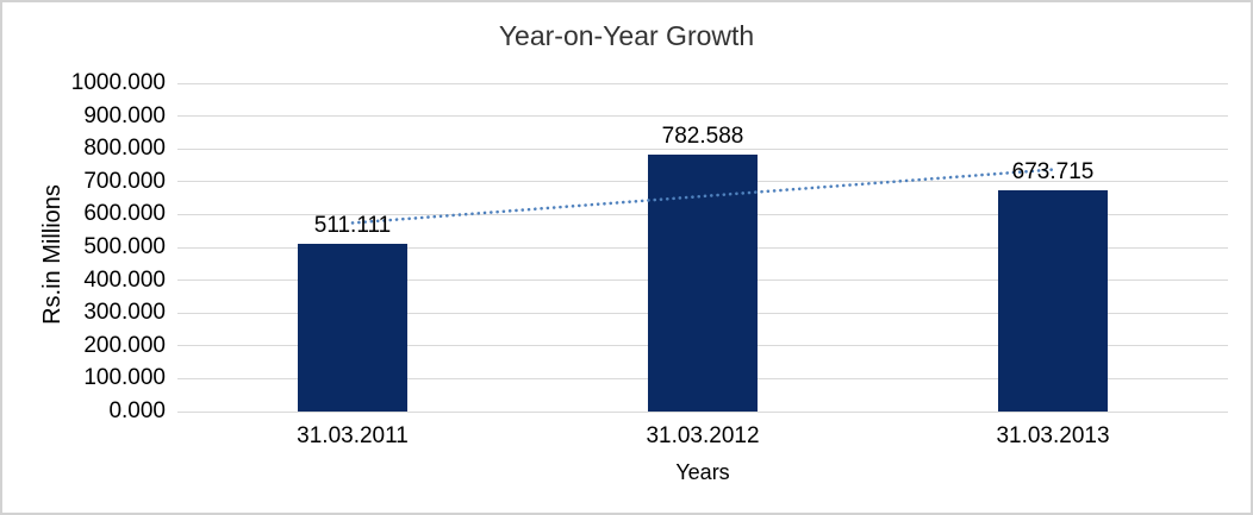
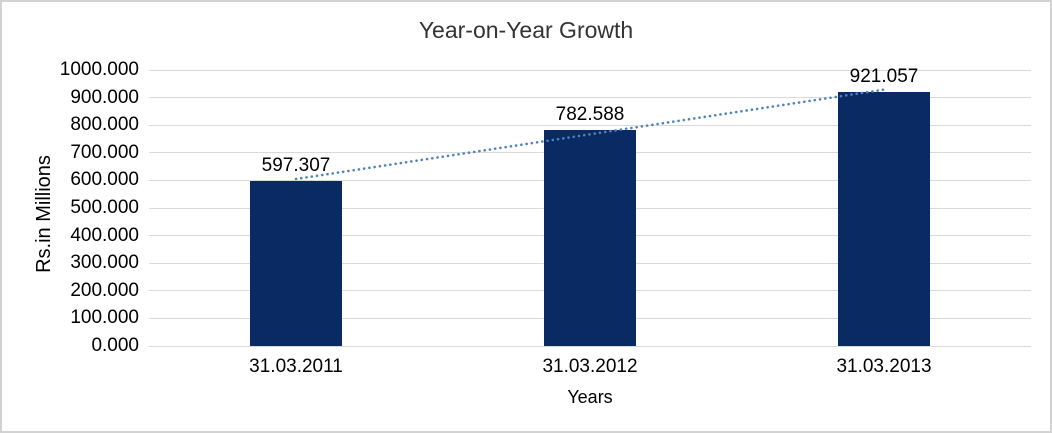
31.03.2011: 511.111 -> 597.307
31.03.2013: 673.715 -> 921.057
